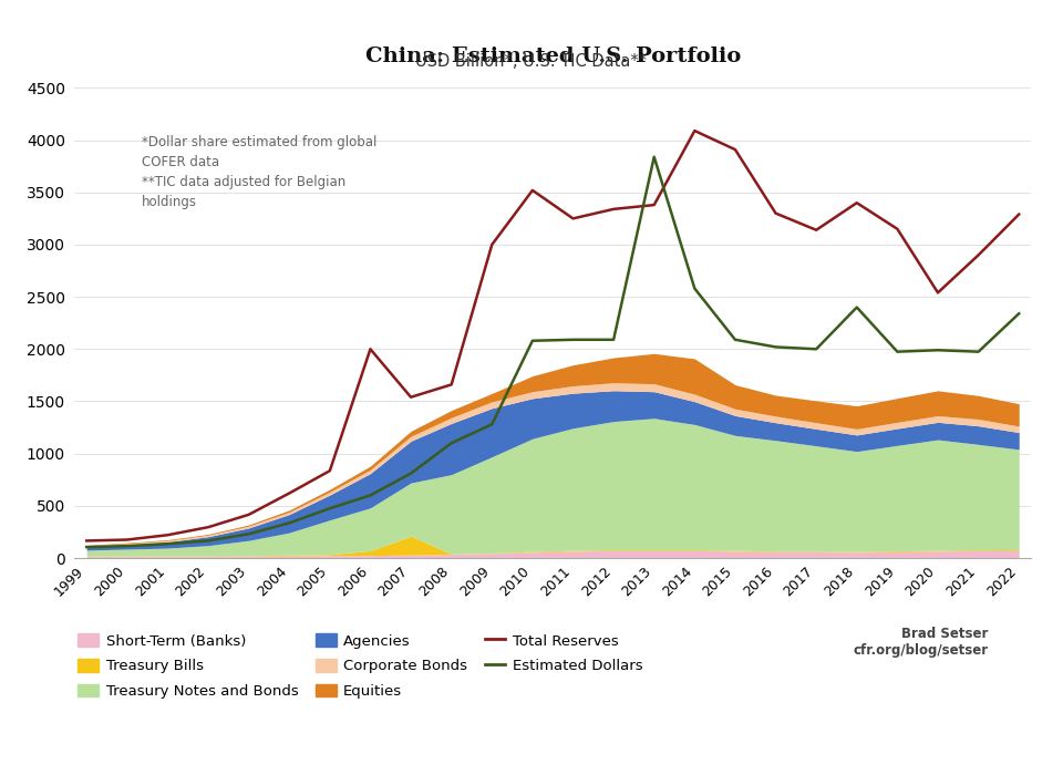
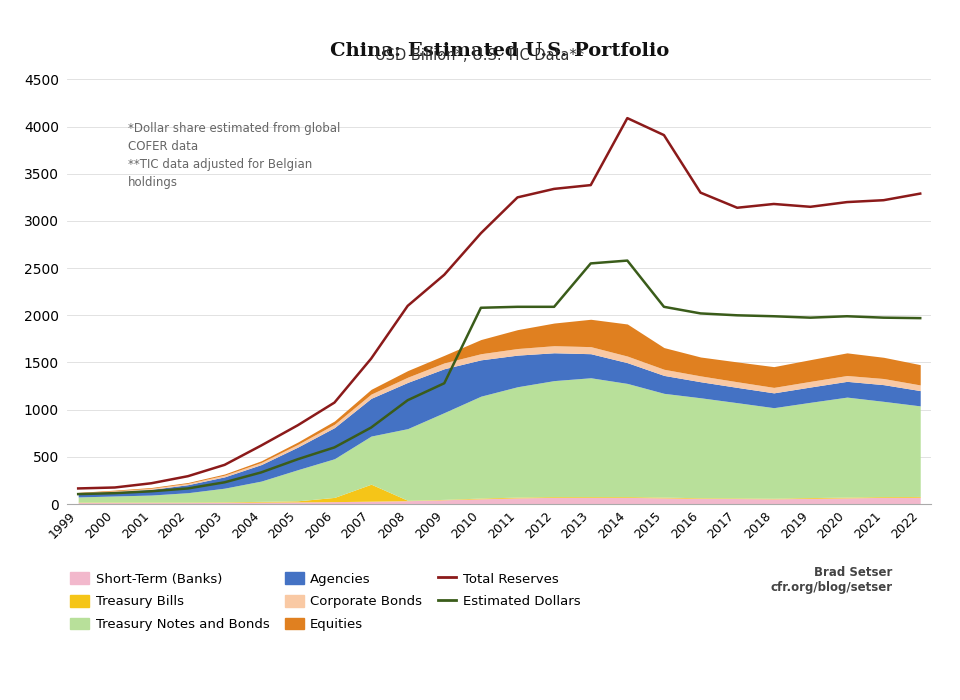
Total Reserves/2006: 2000 -> 1080
Total Reserves/2008: 1660 -> 2100
Total Reserves/2009: 3000 -> 2430
Total Reserves/2010: 3520 -> 2870
Estimated Dollars/2013: 3840 -> 2550
Total Reserves/2018: 3400 -> 3180
Estimated Dollars/2018: 2400 -> 1990
Total Reserves/2020: 2540 -> 3200
Total Reserves/2021: 2900 -> 3220
Estimated Dollars/2022: 2340 -> 1970
